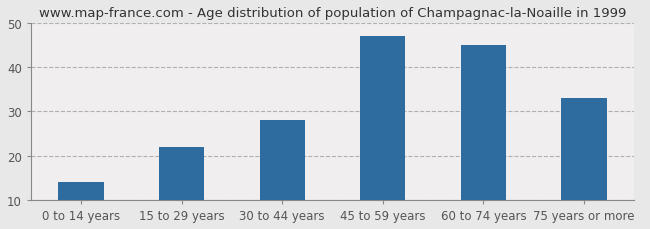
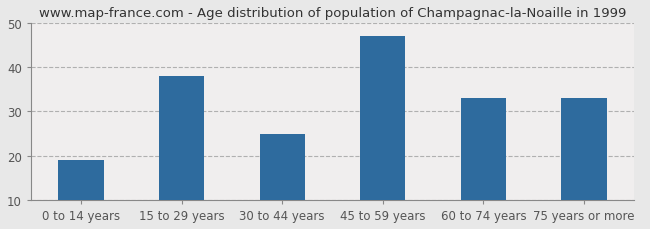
0 to 14 years: 14 -> 19
15 to 29 years: 22 -> 38
30 to 44 years: 28 -> 25
60 to 74 years: 45 -> 33
